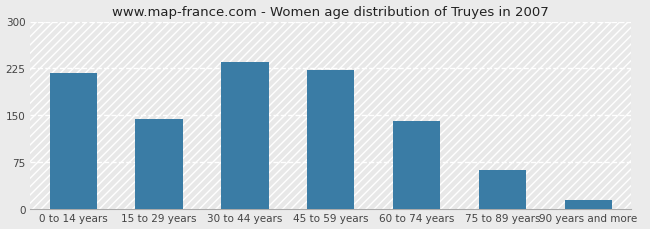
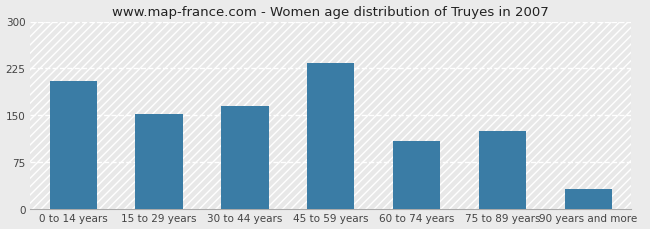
0 to 14 years: 218 -> 204
15 to 29 years: 143 -> 152
30 to 44 years: 235 -> 164
45 to 59 years: 222 -> 234
60 to 74 years: 140 -> 108
75 to 89 years: 62 -> 124
90 years and more: 13 -> 32
